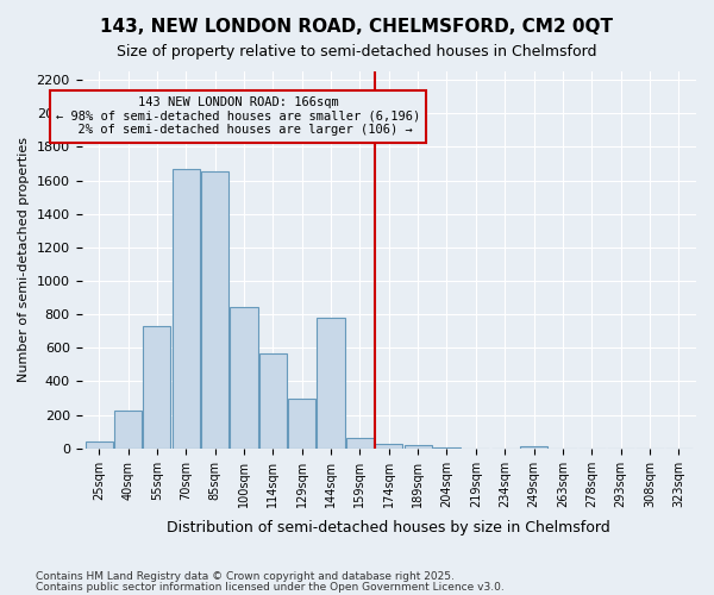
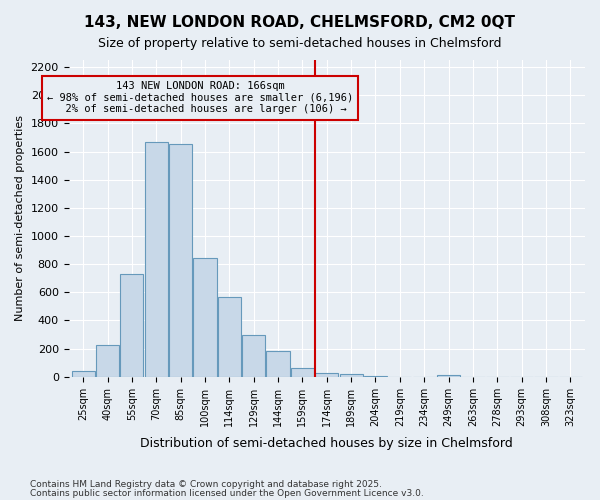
144sqm: 780 -> 180
